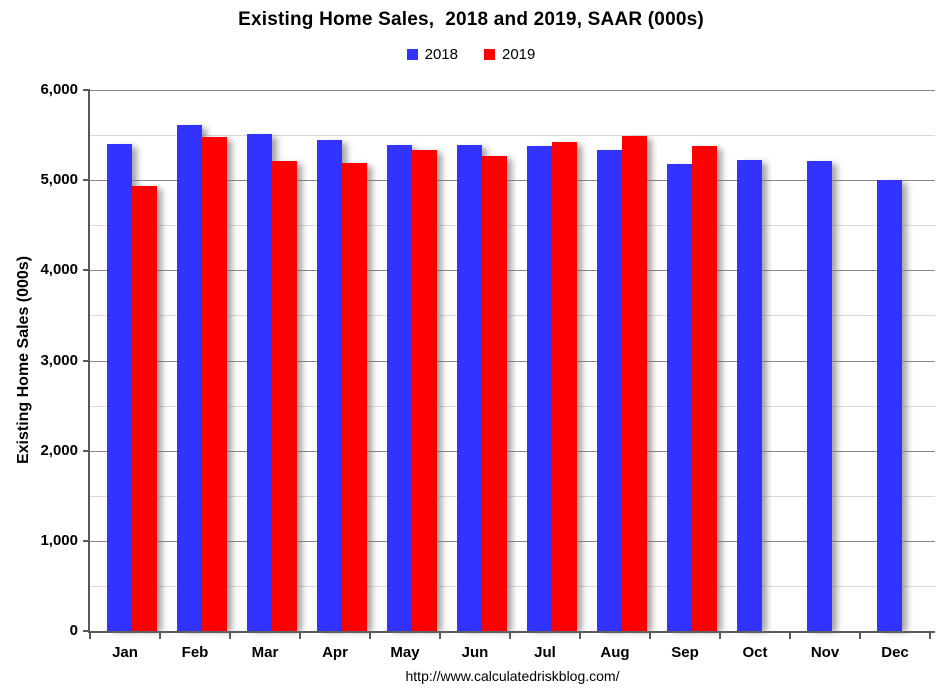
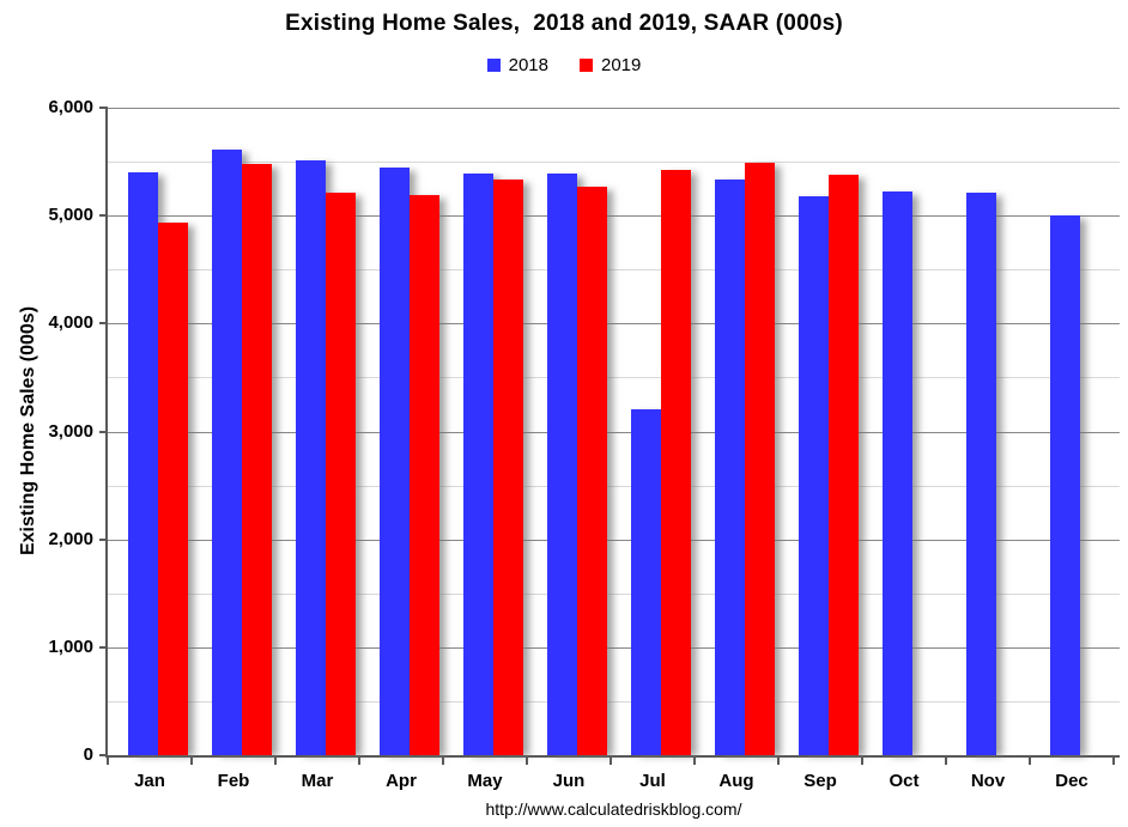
2018/Jul: 5400 -> 3200
